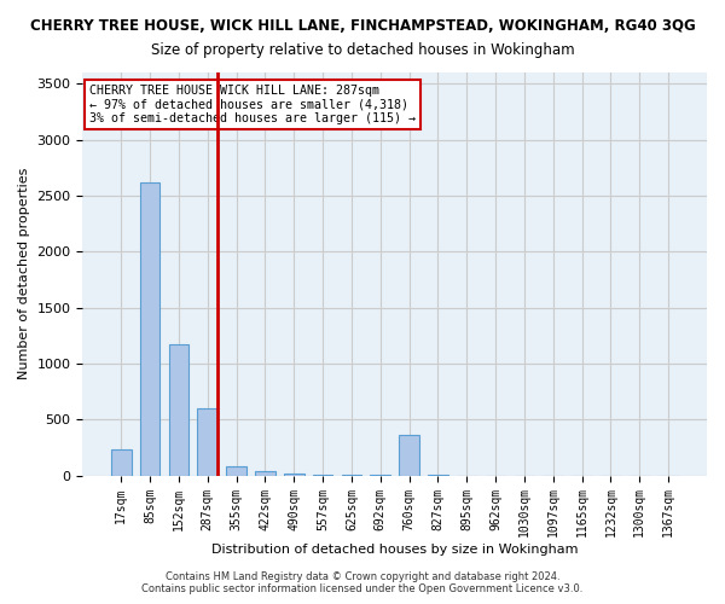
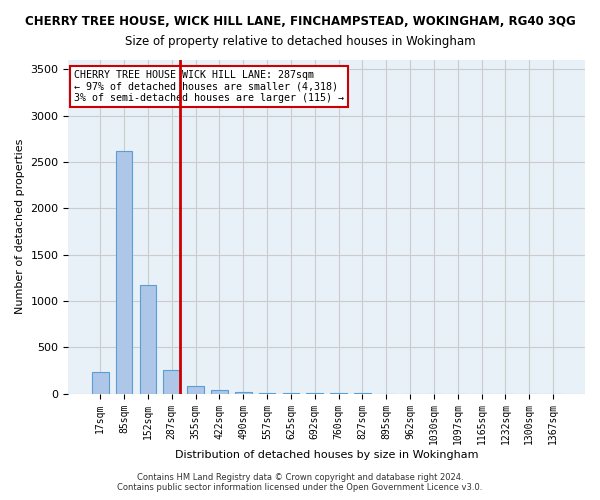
287sqm: 600 -> 260
760sqm: 360 -> 0
